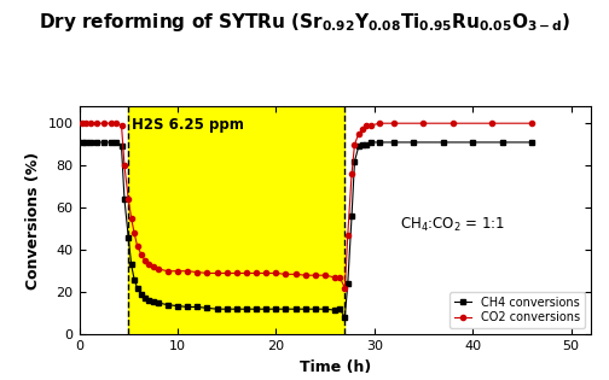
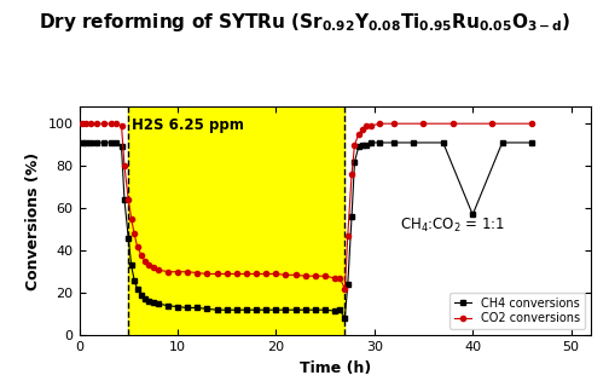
CH4 conversions/40: 91 -> 57
